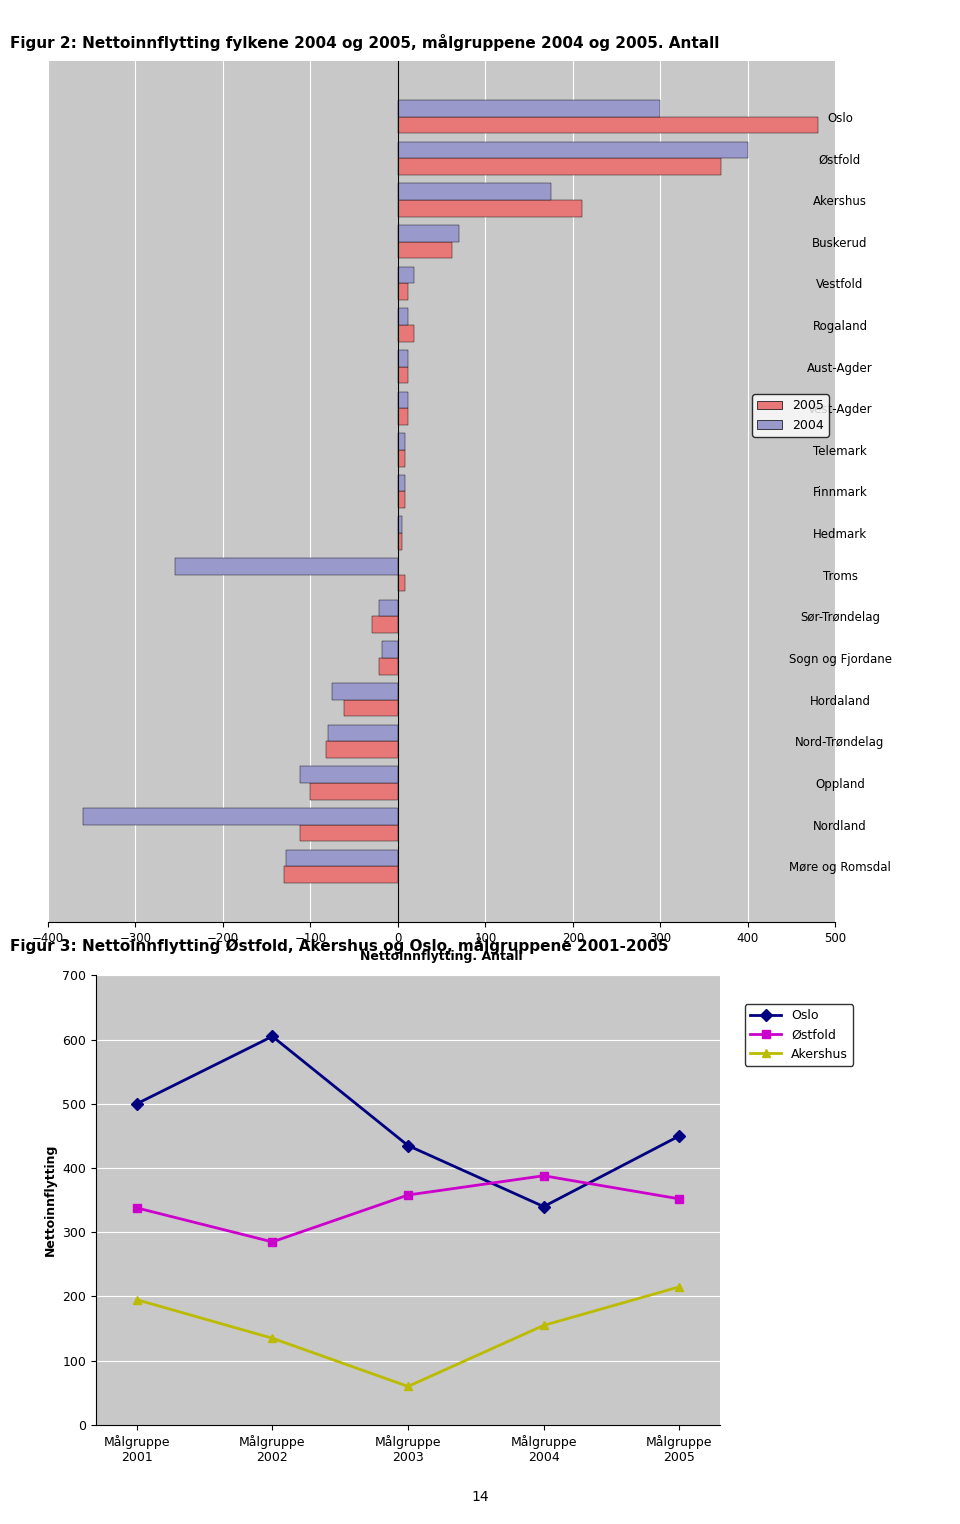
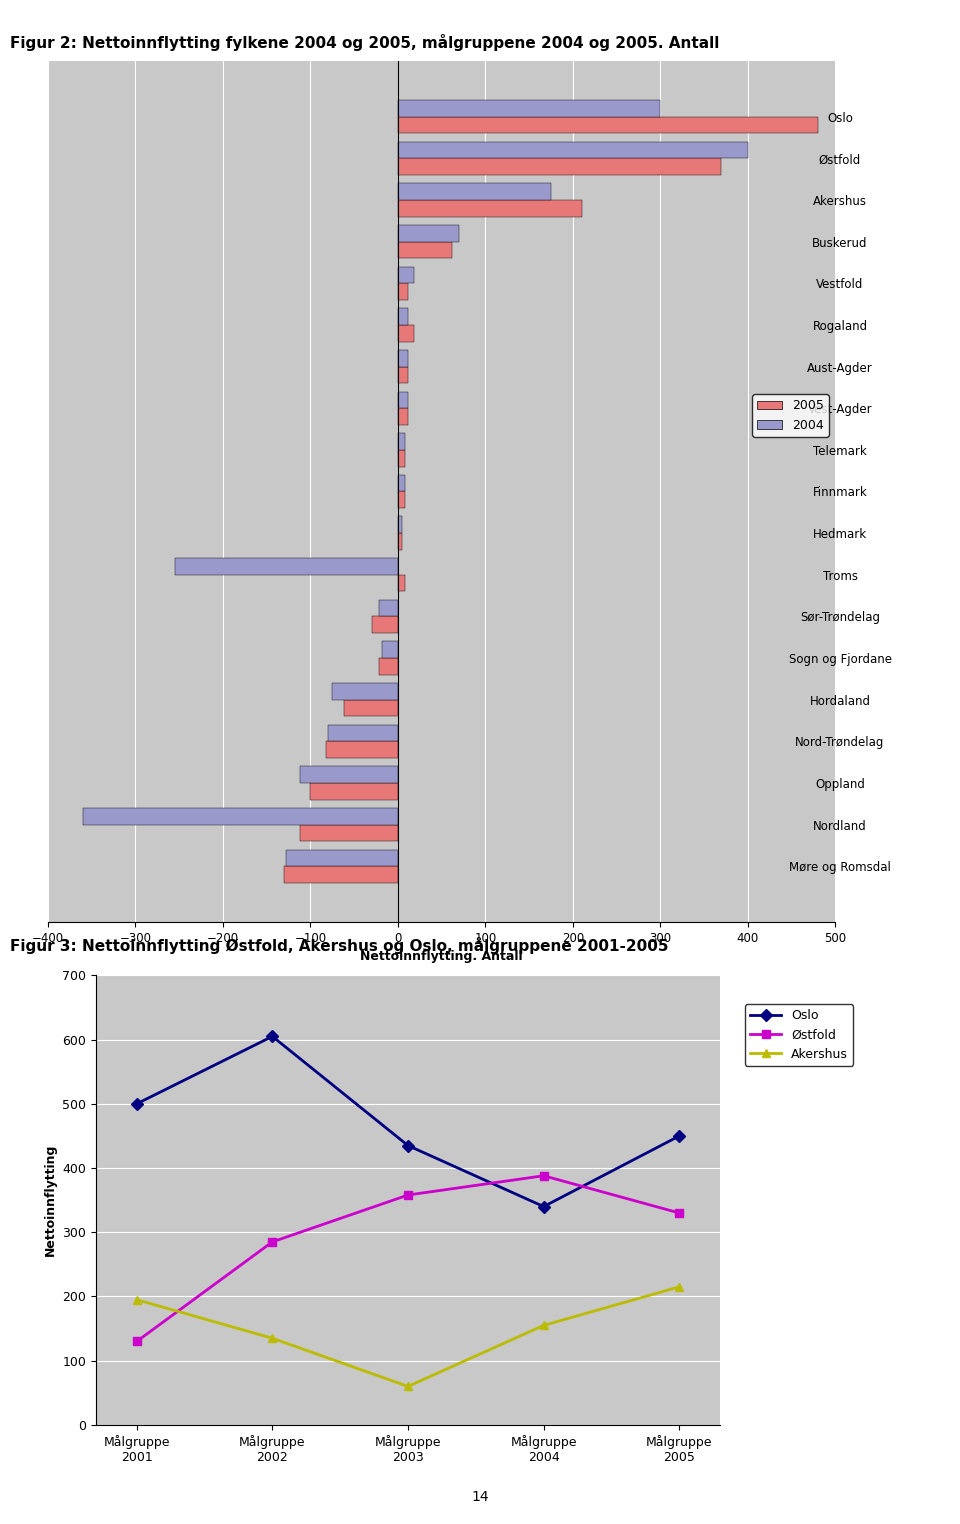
Østfold/Målgruppe 2001: 338 -> 130
Østfold/Målgruppe 2005: 352 -> 330
